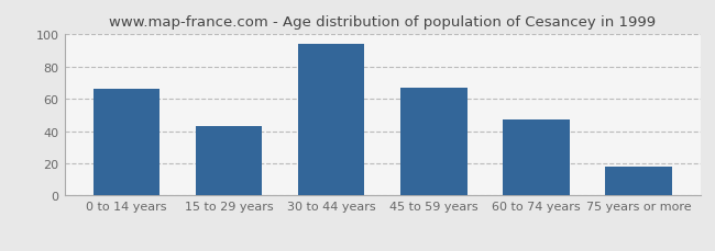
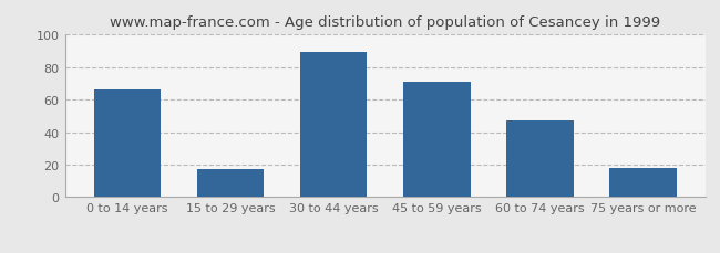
15 to 29 years: 43 -> 17
30 to 44 years: 94 -> 89
45 to 59 years: 67 -> 71
